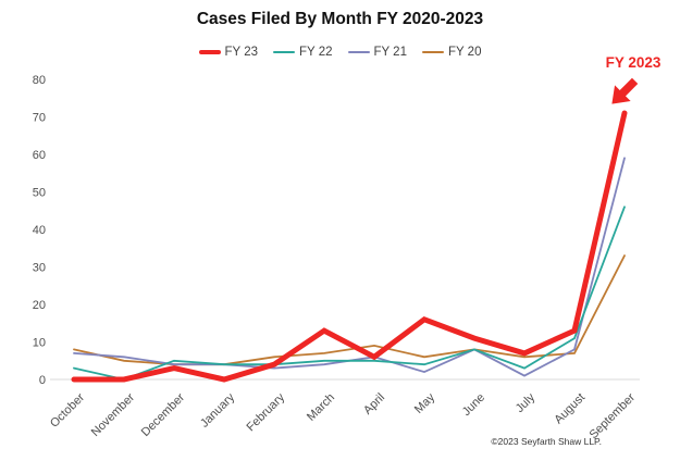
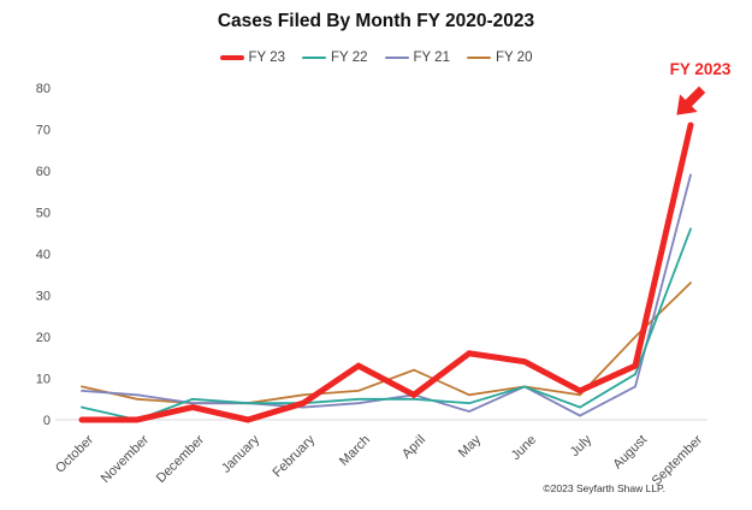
FY 20/April: 9 -> 12
FY 23/June: 11 -> 14
FY 20/August: 7 -> 20
